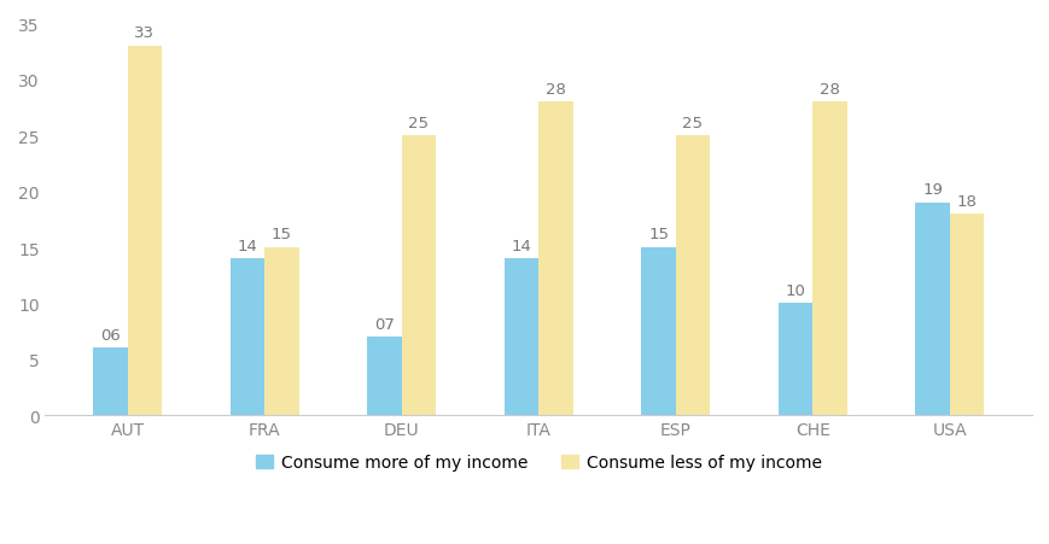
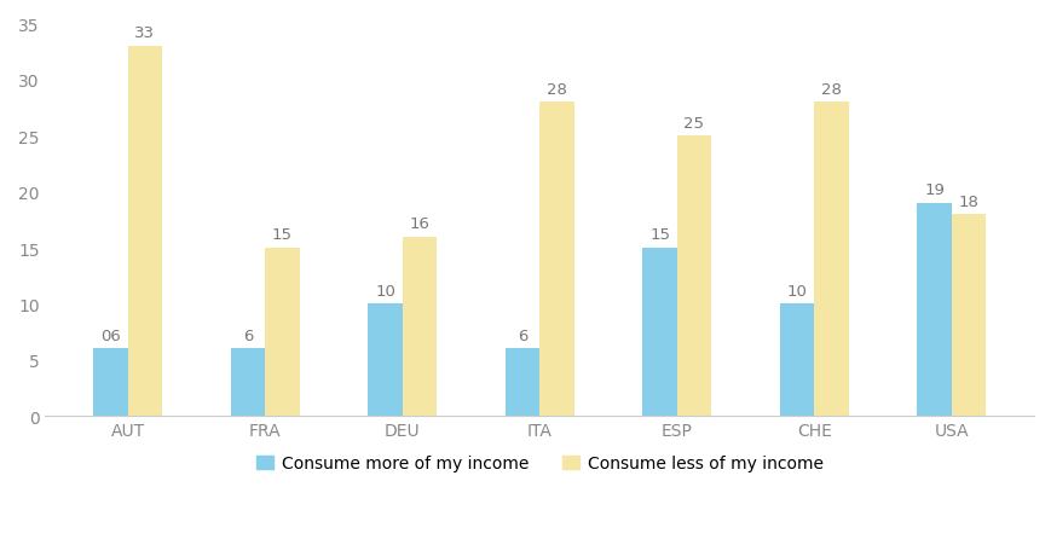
Consume more of my income/FRA: 14 -> 6
Consume more of my income/DEU: 07 -> 10
Consume less of my income/DEU: 25 -> 16
Consume more of my income/ITA: 14 -> 6
